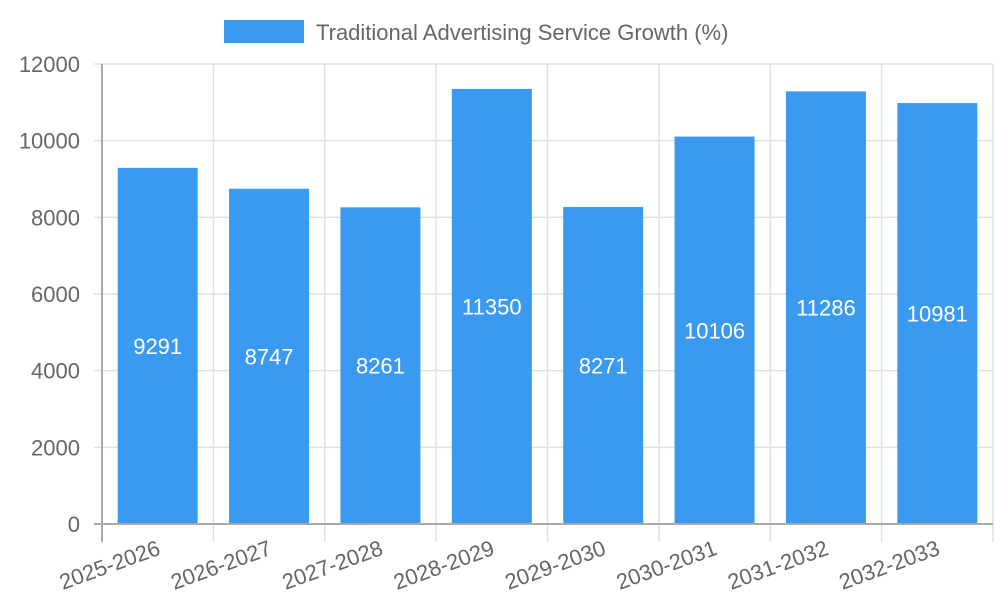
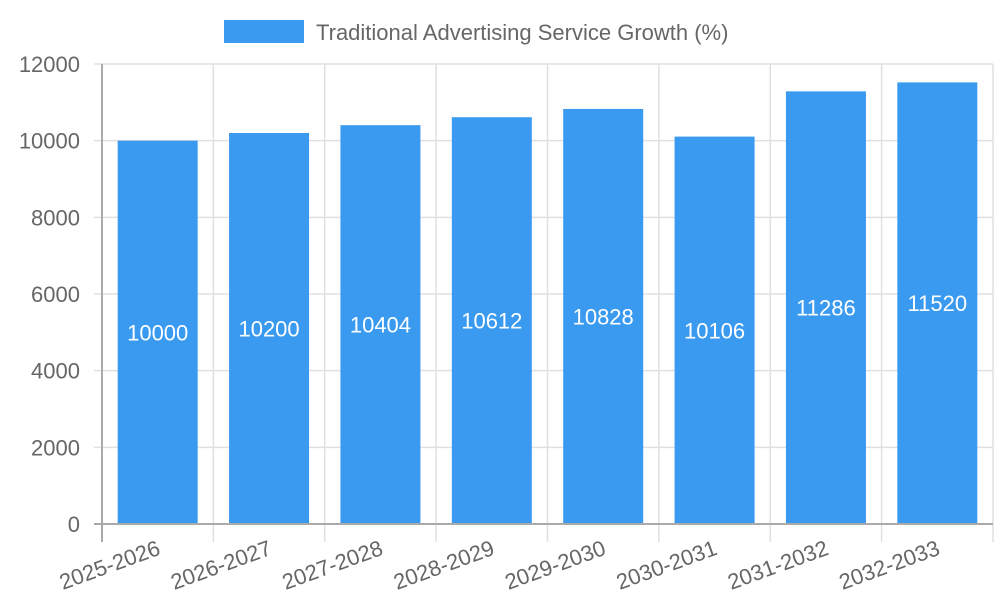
2025-2026: 9291 -> 10000
2026-2027: 8747 -> 10200
2027-2028: 8261 -> 10404
2028-2029: 11350 -> 10612
2029-2030: 8271 -> 10828
2032-2033: 10981 -> 11520
